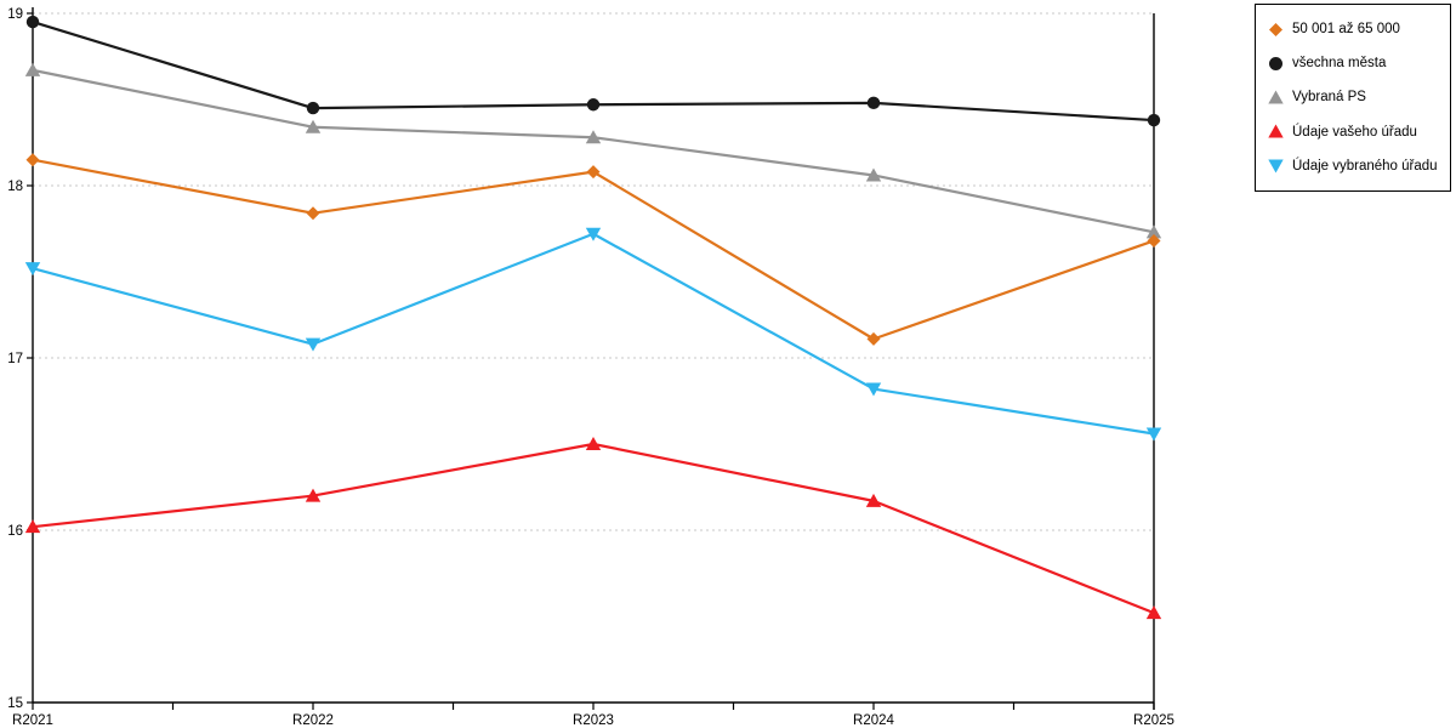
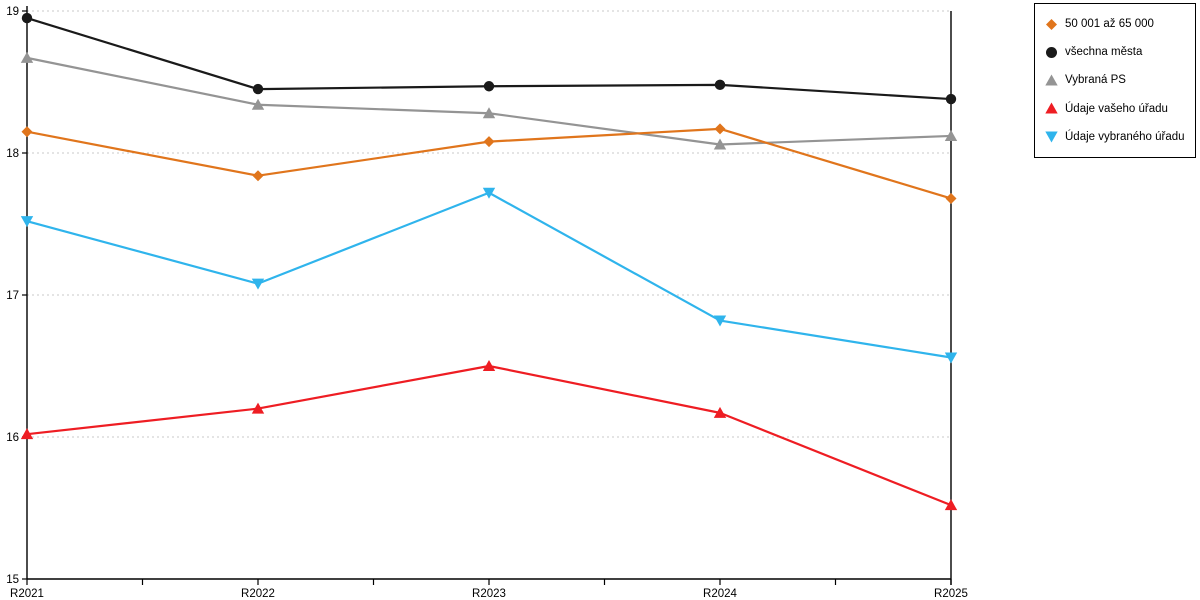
50 001 až 65 000/R2024: 17.11 -> 18.17
Vybraná PS/R2025: 17.73 -> 18.12
